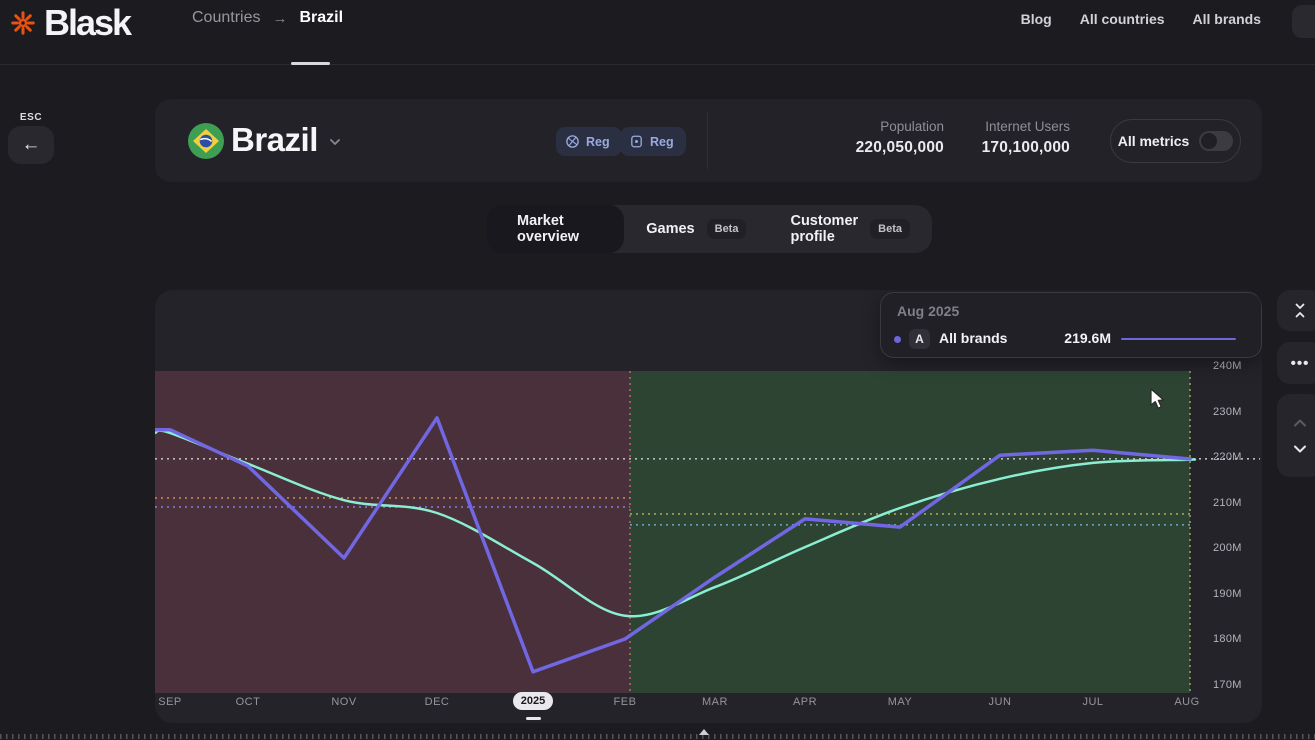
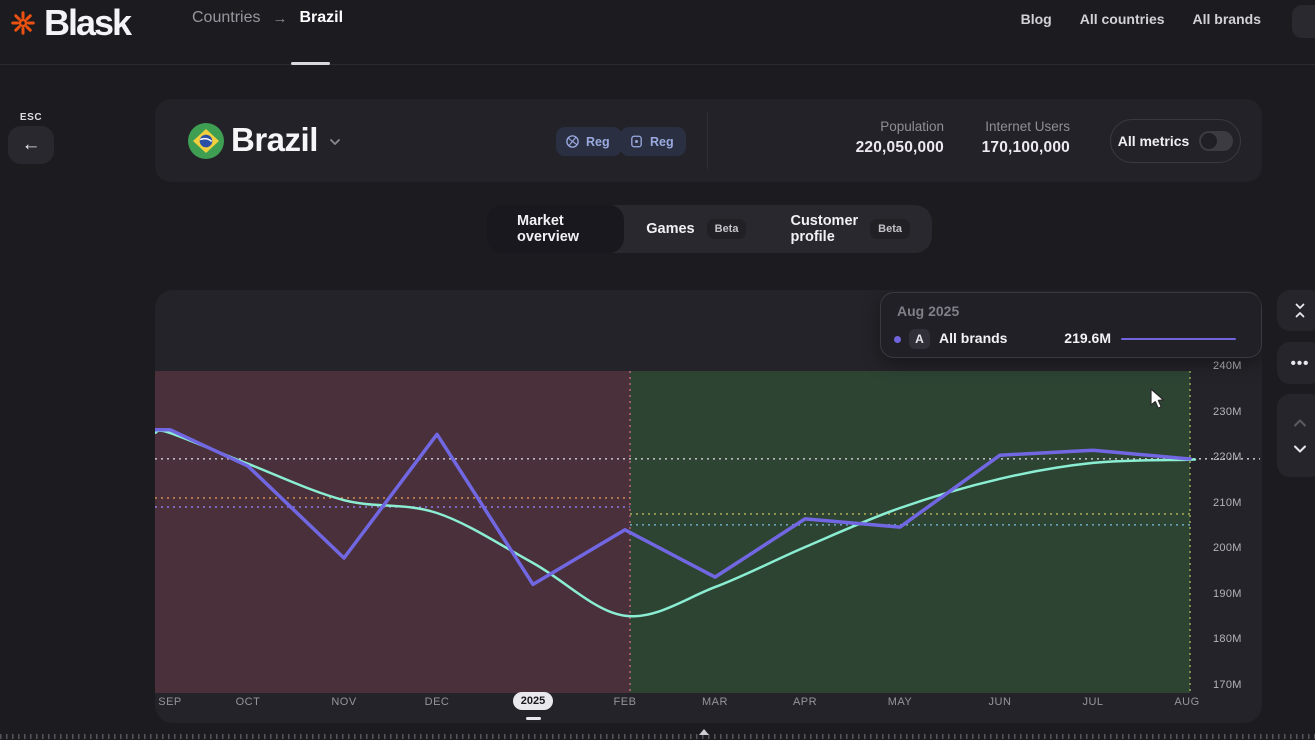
All brands/DEC: 229M -> 225M
All brands/2025: 173M -> 192M
All brands/FEB: 180M -> 204M
